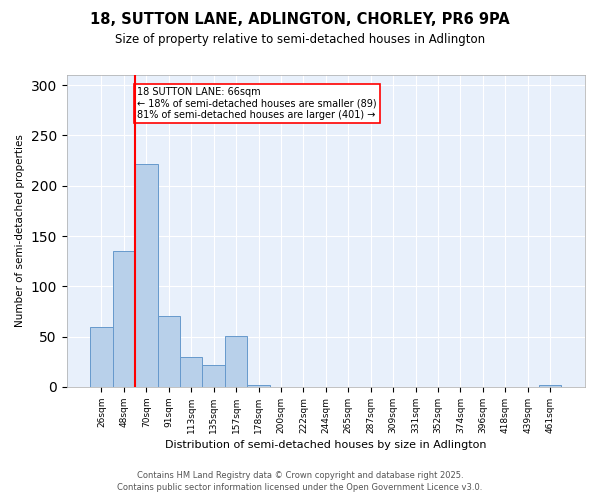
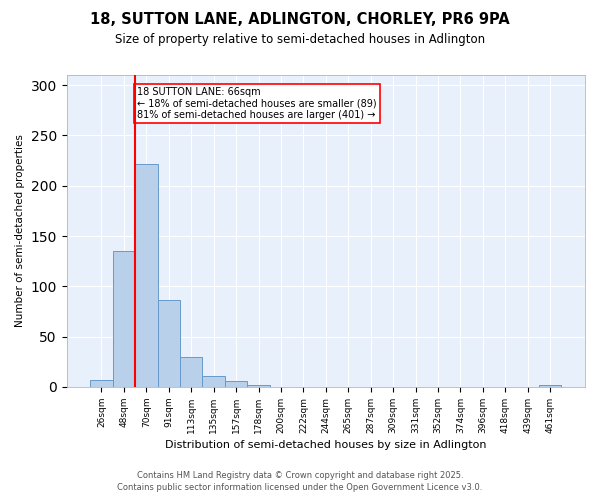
26sqm: 60 -> 7
91sqm: 71 -> 86
135sqm: 22 -> 11
157sqm: 51 -> 6
